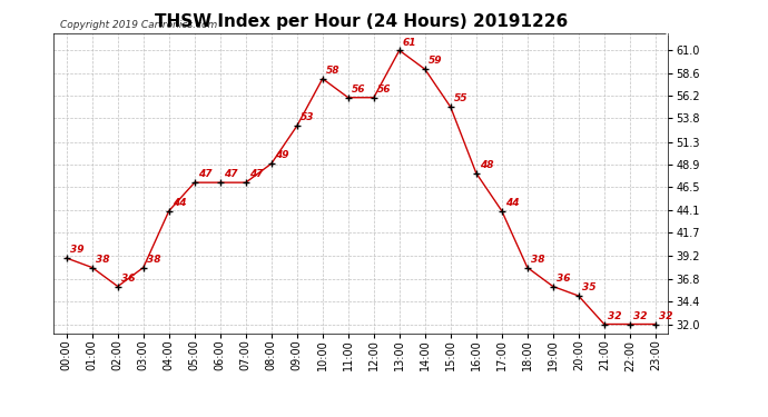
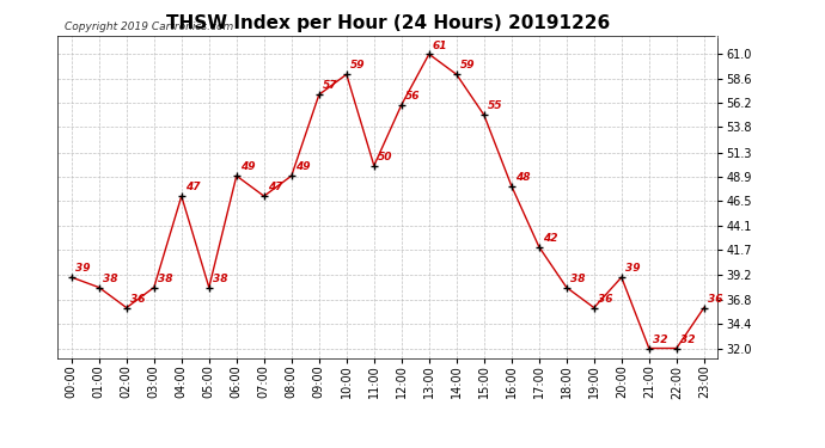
04:00: 44 -> 47
05:00: 47 -> 38
06:00: 47 -> 49
09:00: 53 -> 57
10:00: 58 -> 59
11:00: 56 -> 50
17:00: 44 -> 42
20:00: 35 -> 39
23:00: 32 -> 36
